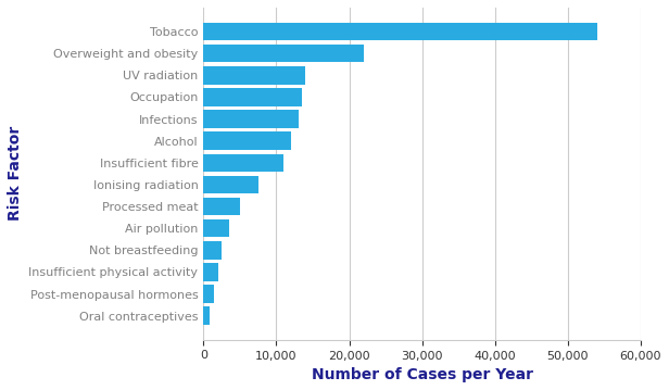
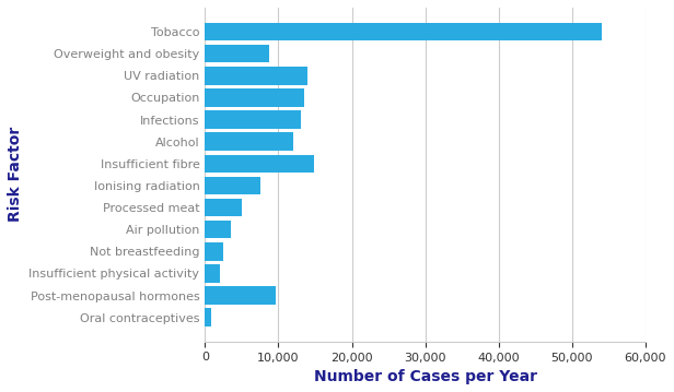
Overweight and obesity: 22,000 -> 8,800
Insufficient fibre: 11,000 -> 14,800
Post-menopausal hormones: 1,500 -> 9,600
